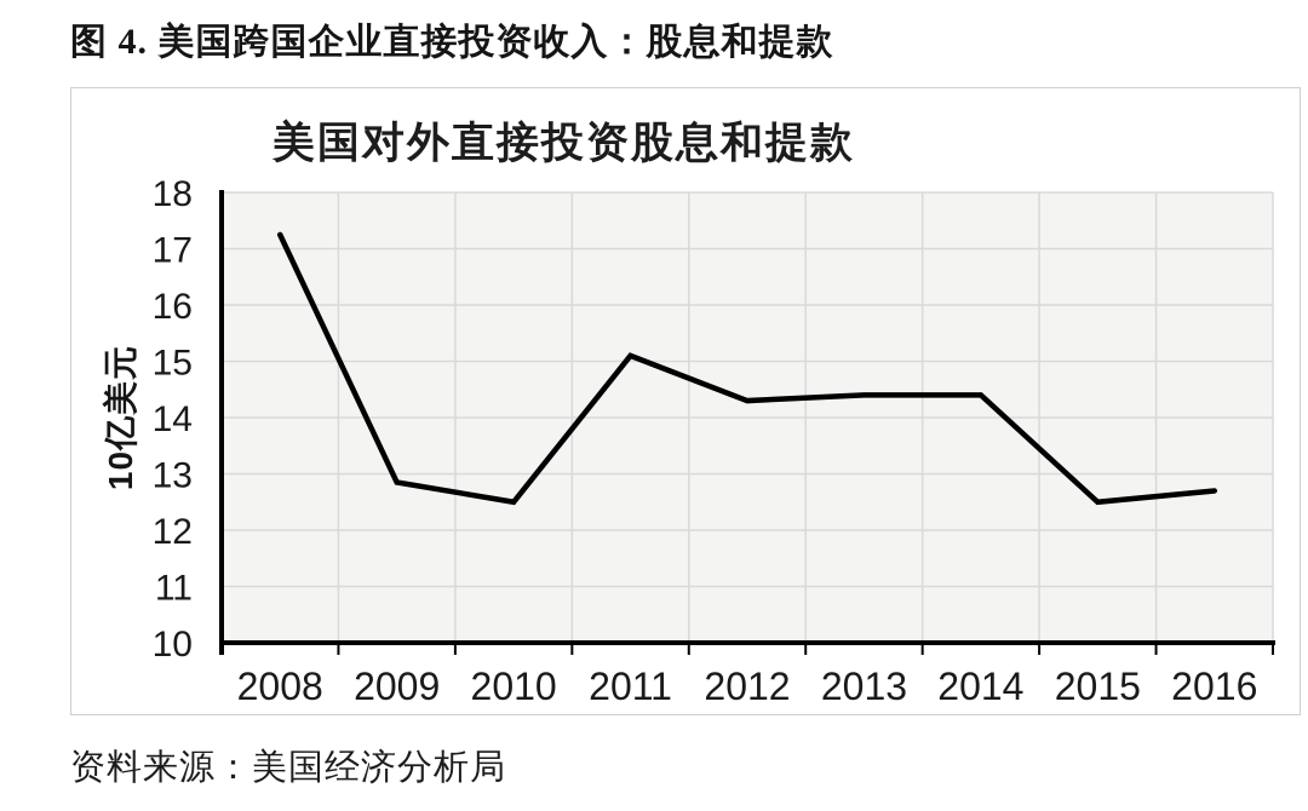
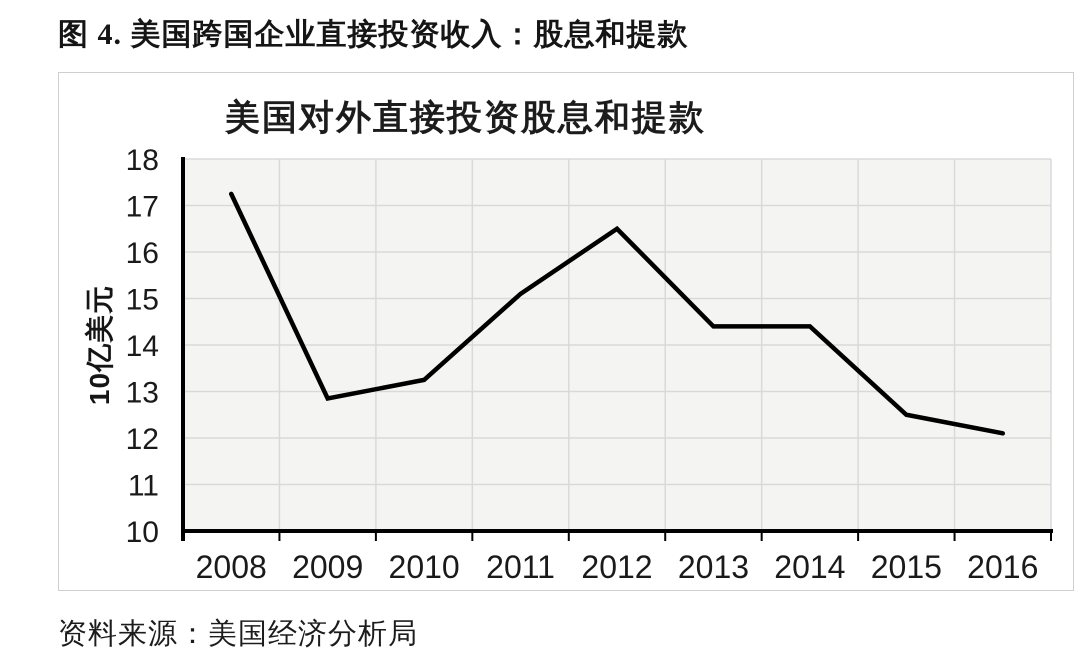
2010: 12.5 -> 13.2
2012: 14.3 -> 16.5
2016: 12.7 -> 12.1
